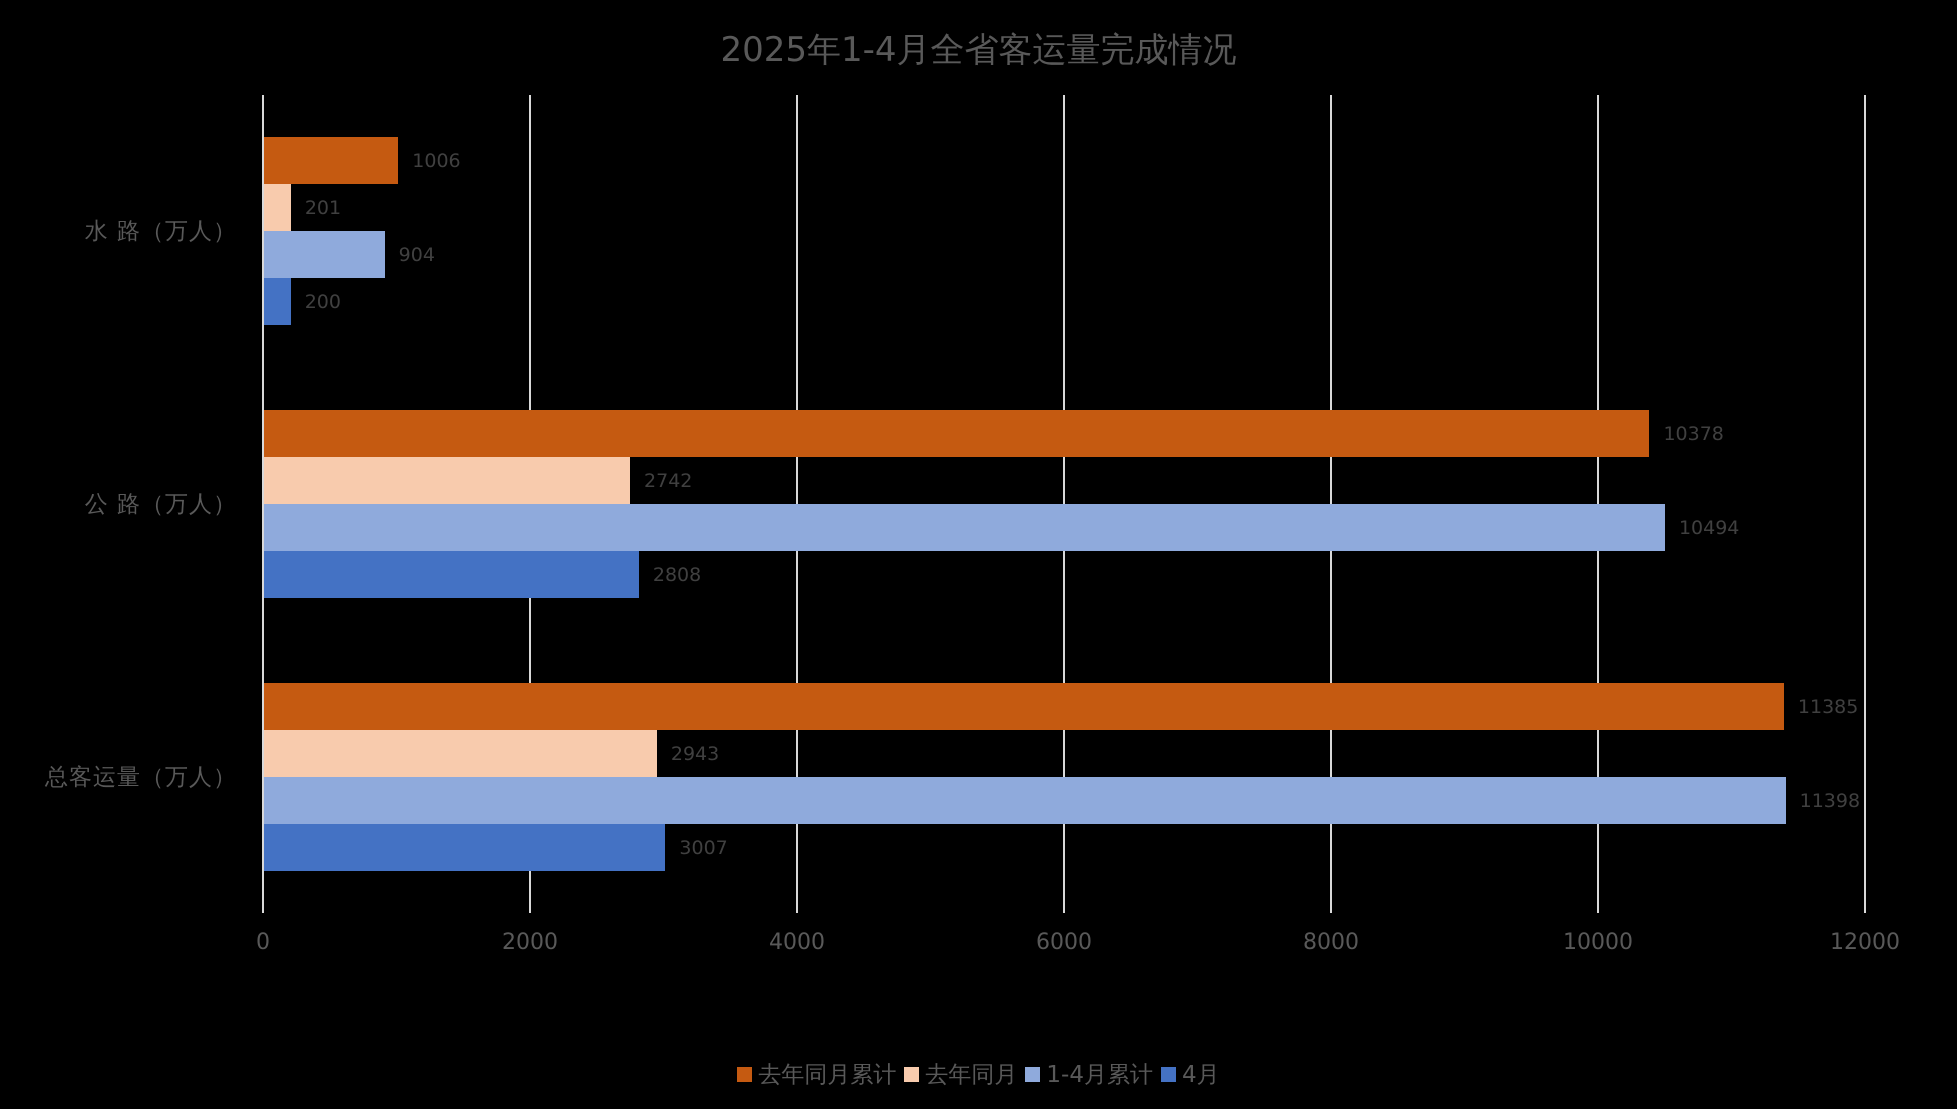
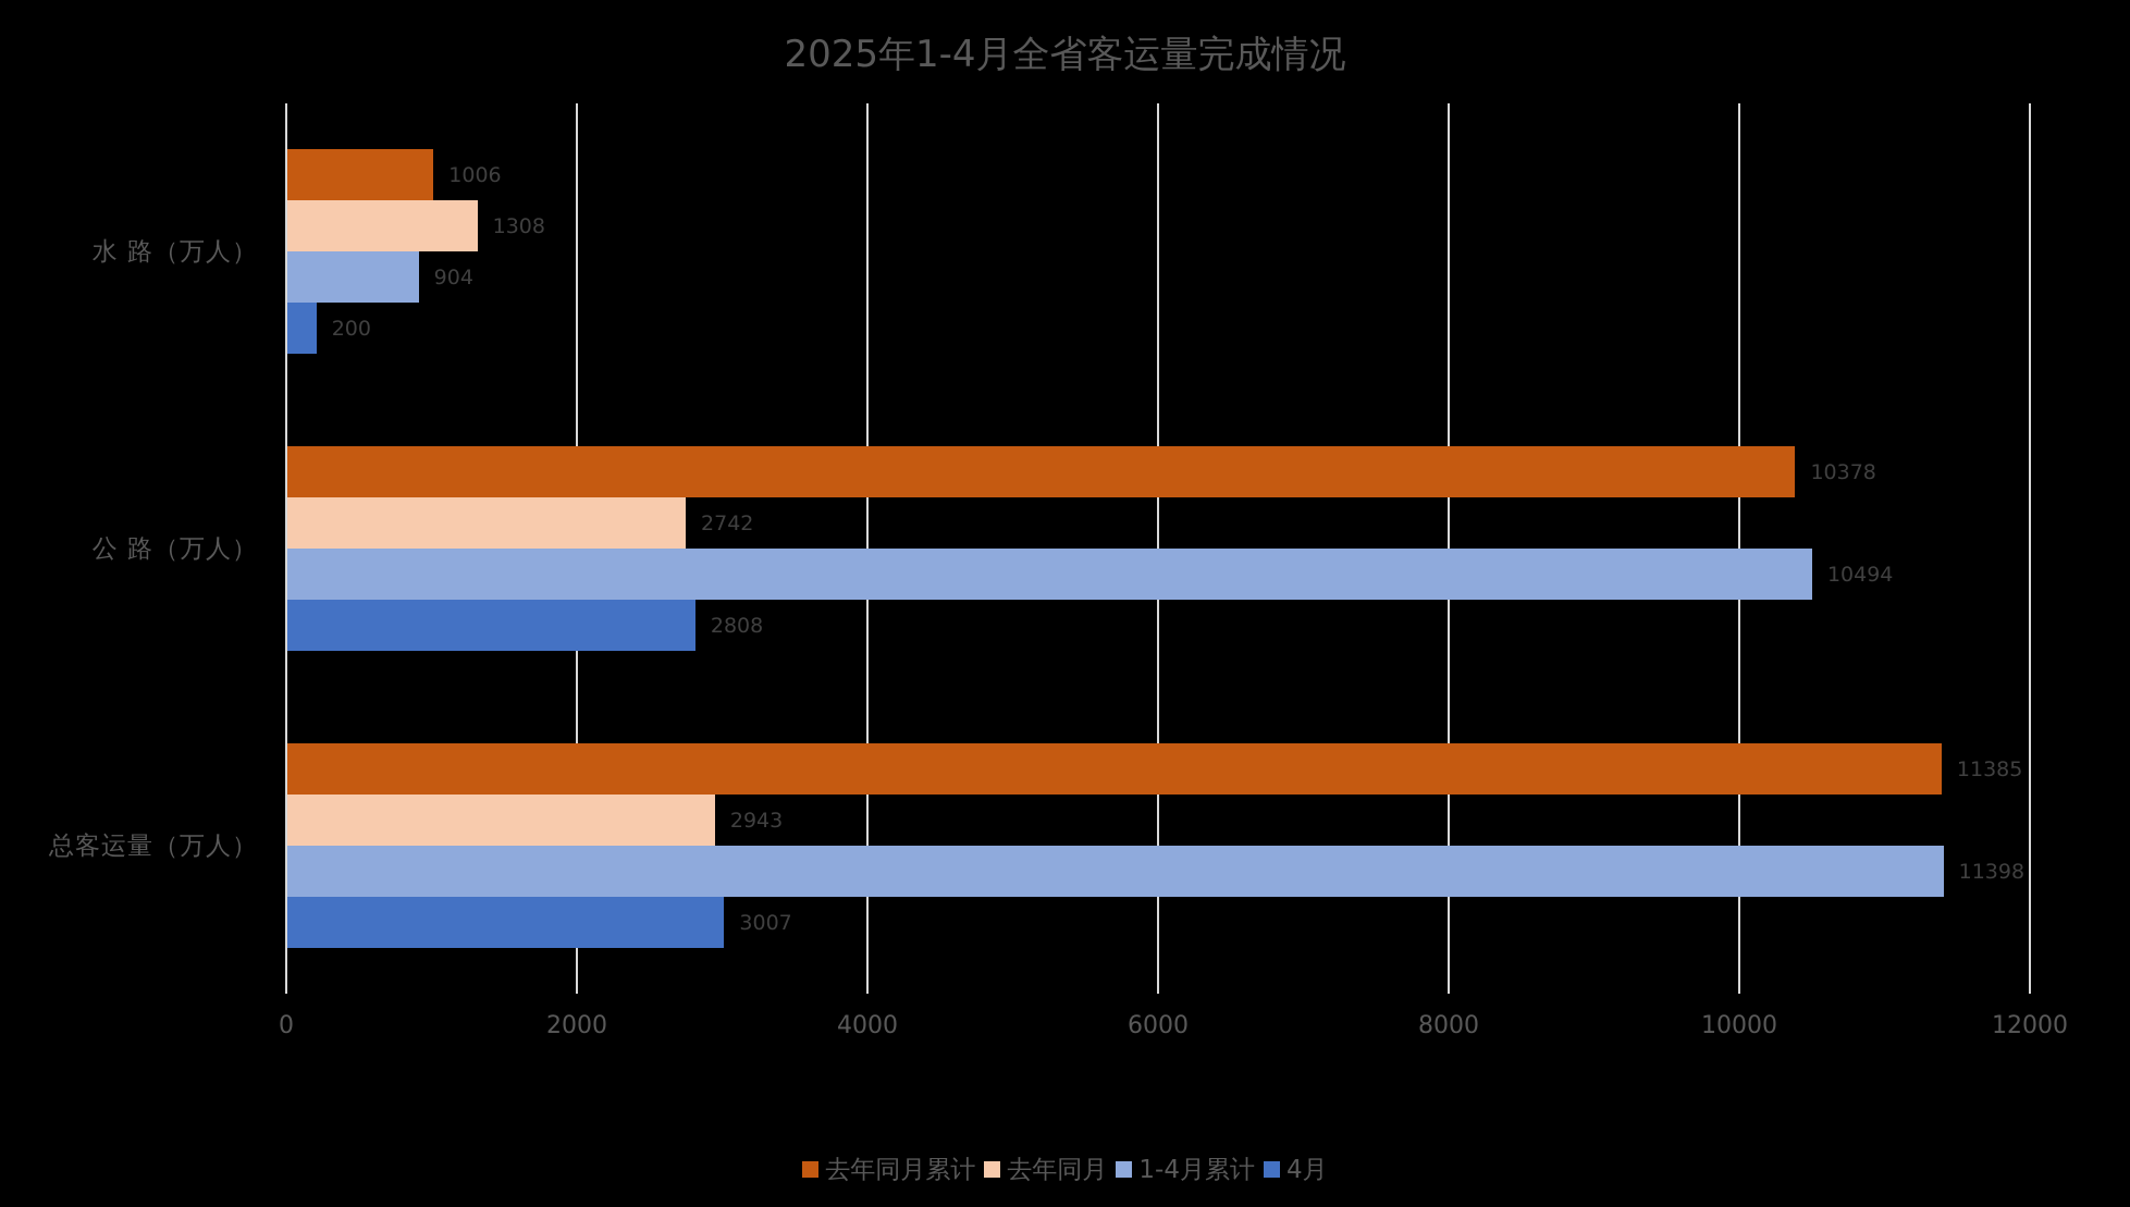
去年同月/水 路（万人）: 201 -> 1308
